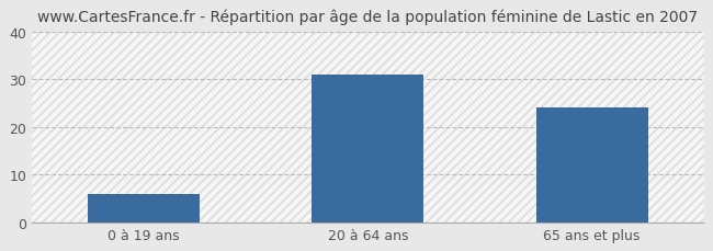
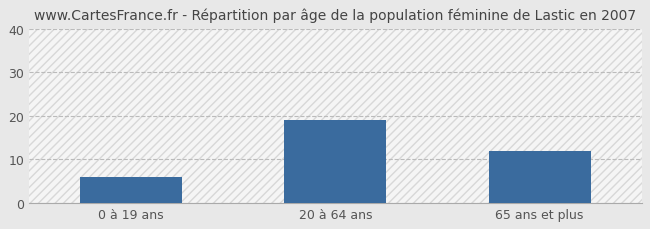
20 à 64 ans: 31 -> 19
65 ans et plus: 24 -> 12
